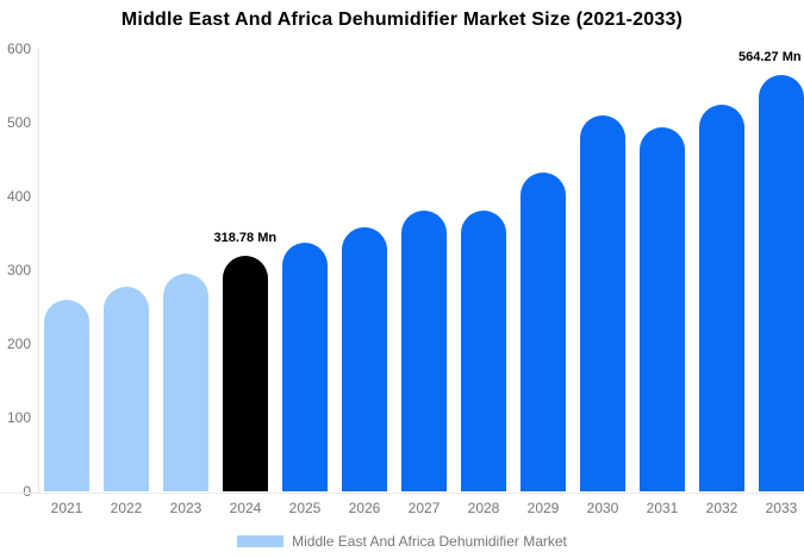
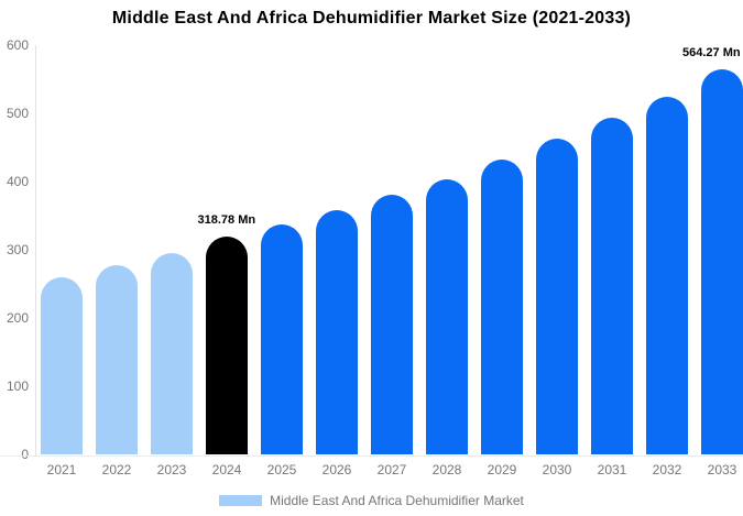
2028: 380 -> 400
2030: 510 -> 460
